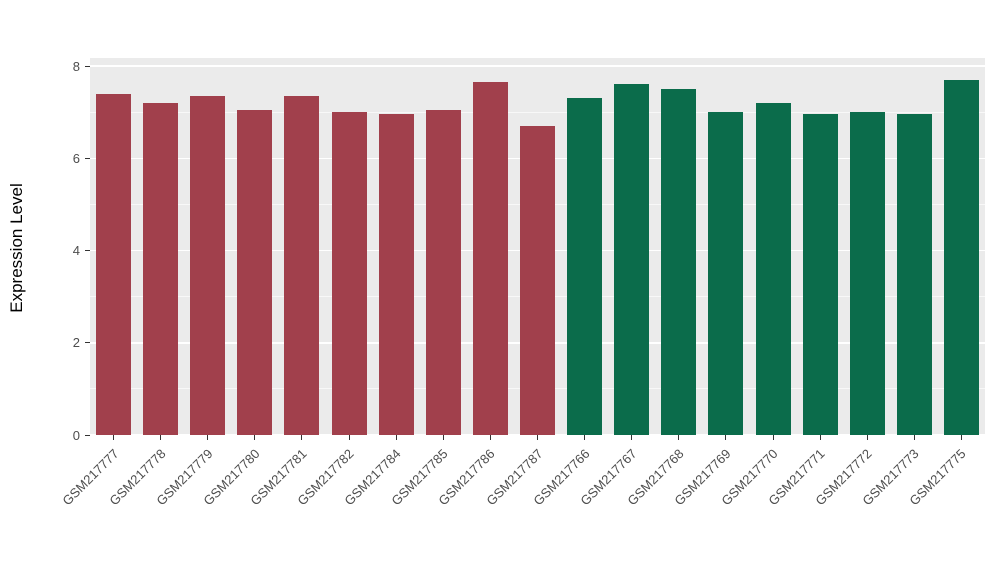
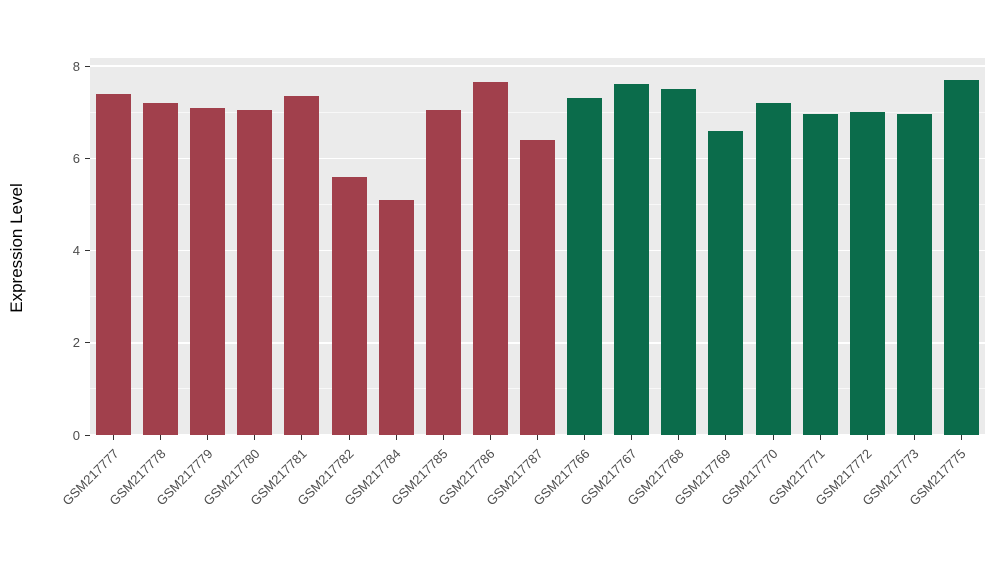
GSM217779: 7.3 -> 7.1
GSM217782: 7.0 -> 5.6
GSM217784: 7.0 -> 5.1
GSM217787: 6.7 -> 6.4
GSM217769: 7.0 -> 6.6
